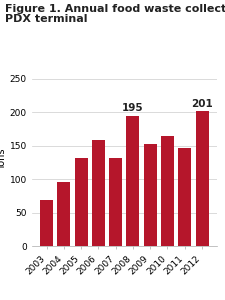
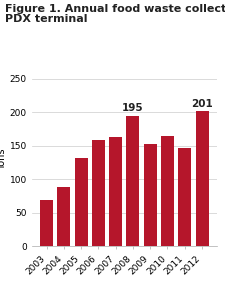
2004: 96 -> 88
2007: 132 -> 163
